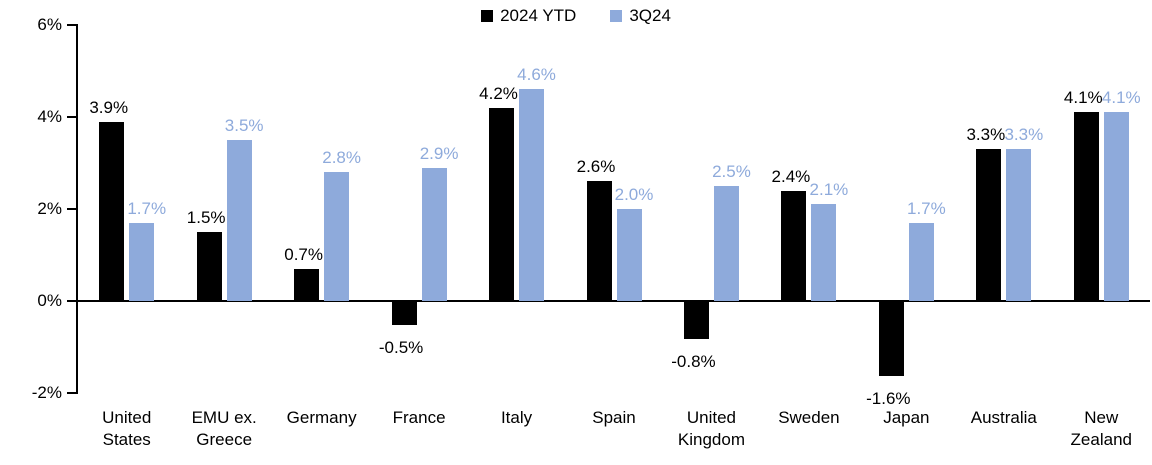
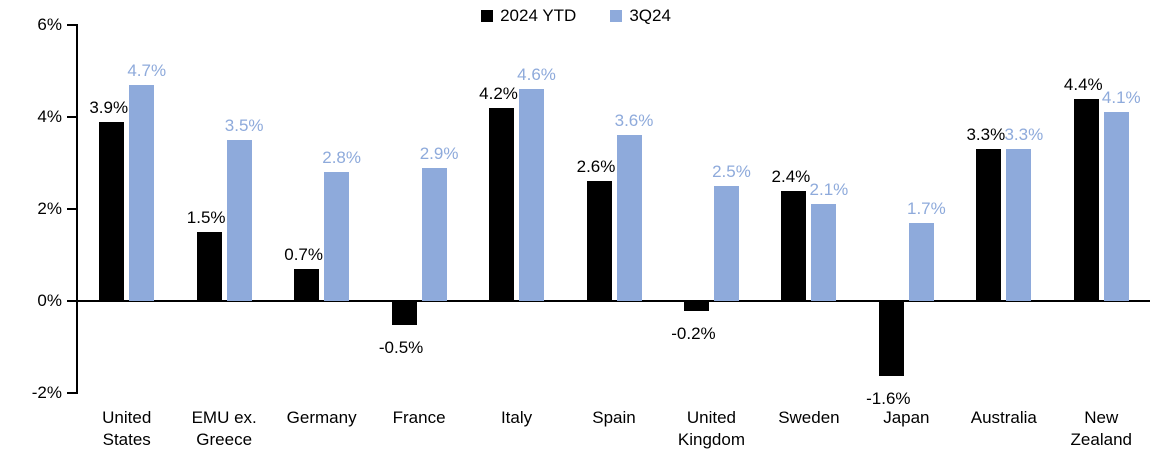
3Q24/United States: 1.7% -> 4.7%
3Q24/Spain: 2.0% -> 3.6%
2024 YTD/United Kingdom: -0.8% -> -0.2%
2024 YTD/New Zealand: 4.1% -> 4.4%
